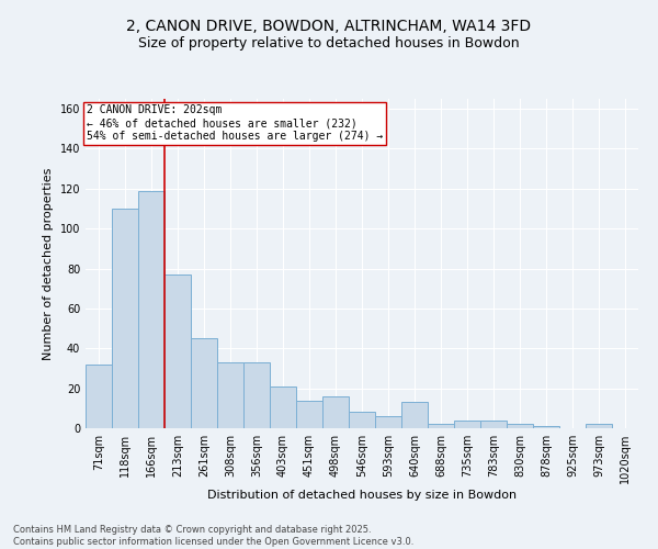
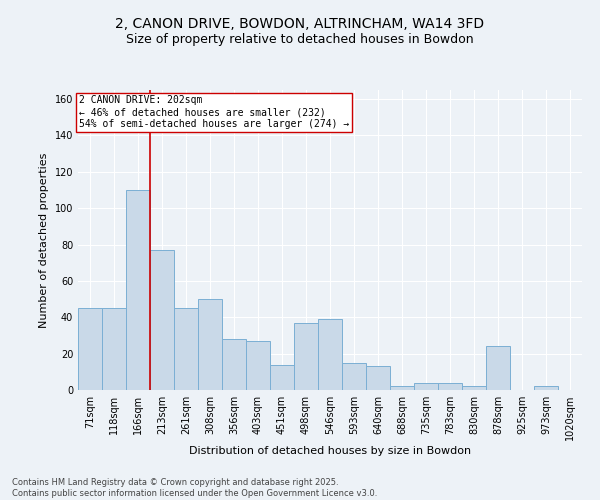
71sqm: 32 -> 45
118sqm: 110 -> 45
166sqm: 119 -> 110
308sqm: 33 -> 50
356sqm: 33 -> 28
403sqm: 21 -> 27
498sqm: 16 -> 37
546sqm: 8 -> 39
593sqm: 6 -> 15
878sqm: 1 -> 24
